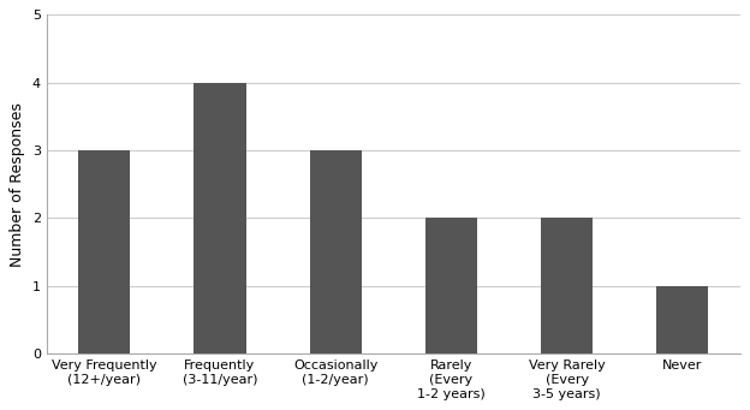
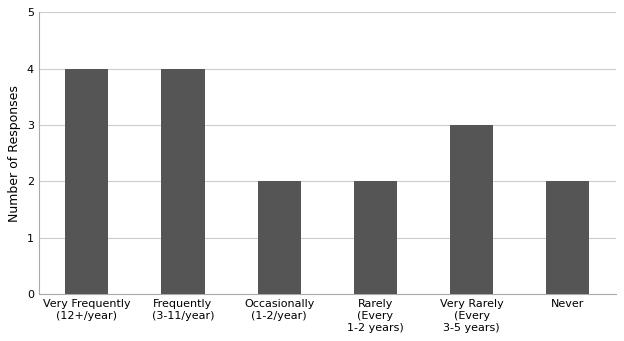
Very Frequently (12+/year): 3 -> 4
Occasionally (1-2/year): 3 -> 2
Very Rarely (Every 3-5 years): 2 -> 3
Never: 1 -> 2
